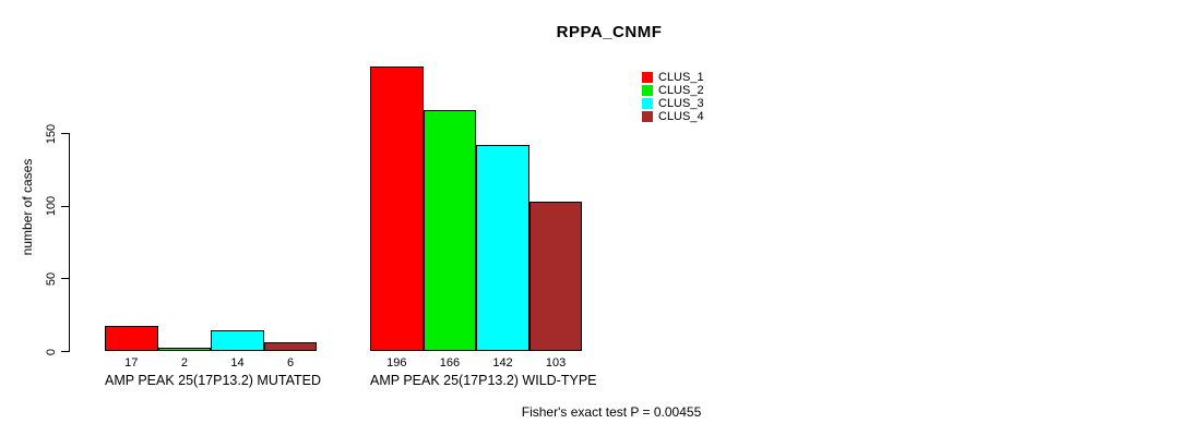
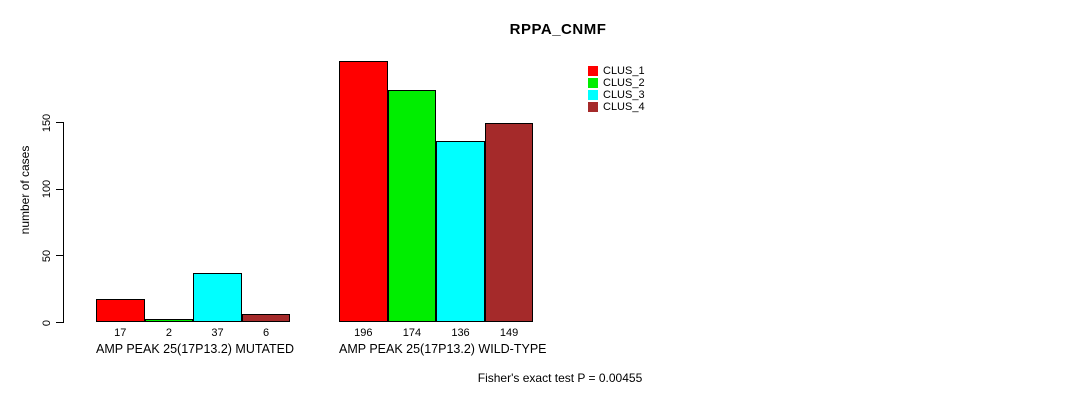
CLUS_3/AMP PEAK 25(17P13.2) MUTATED: 14 -> 37
CLUS_2/AMP PEAK 25(17P13.2) WILD-TYPE: 166 -> 174
CLUS_3/AMP PEAK 25(17P13.2) WILD-TYPE: 142 -> 136
CLUS_4/AMP PEAK 25(17P13.2) WILD-TYPE: 103 -> 149
